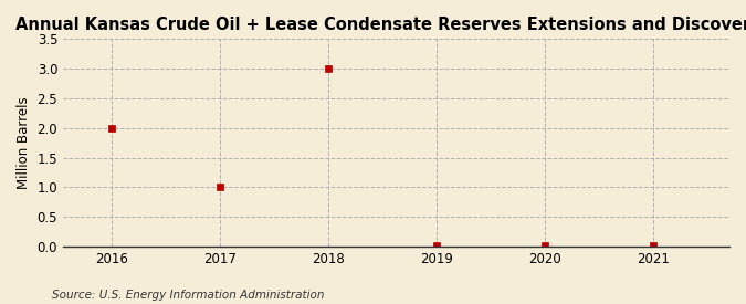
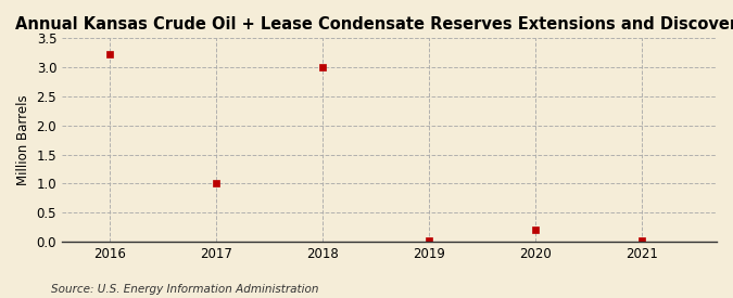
2016: 2.00 -> 3.22
2020: 0.02 -> 0.20
